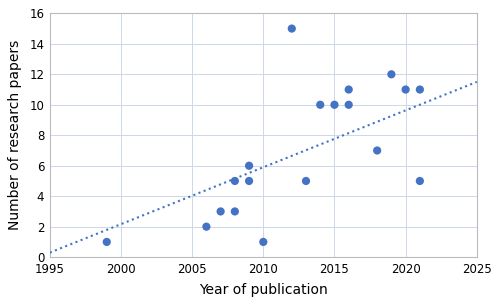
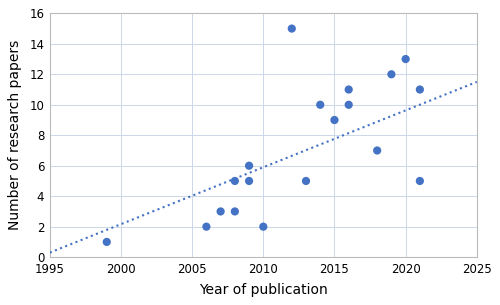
2010: 1 -> 2
2015: 10 -> 9
2020: 11 -> 13
